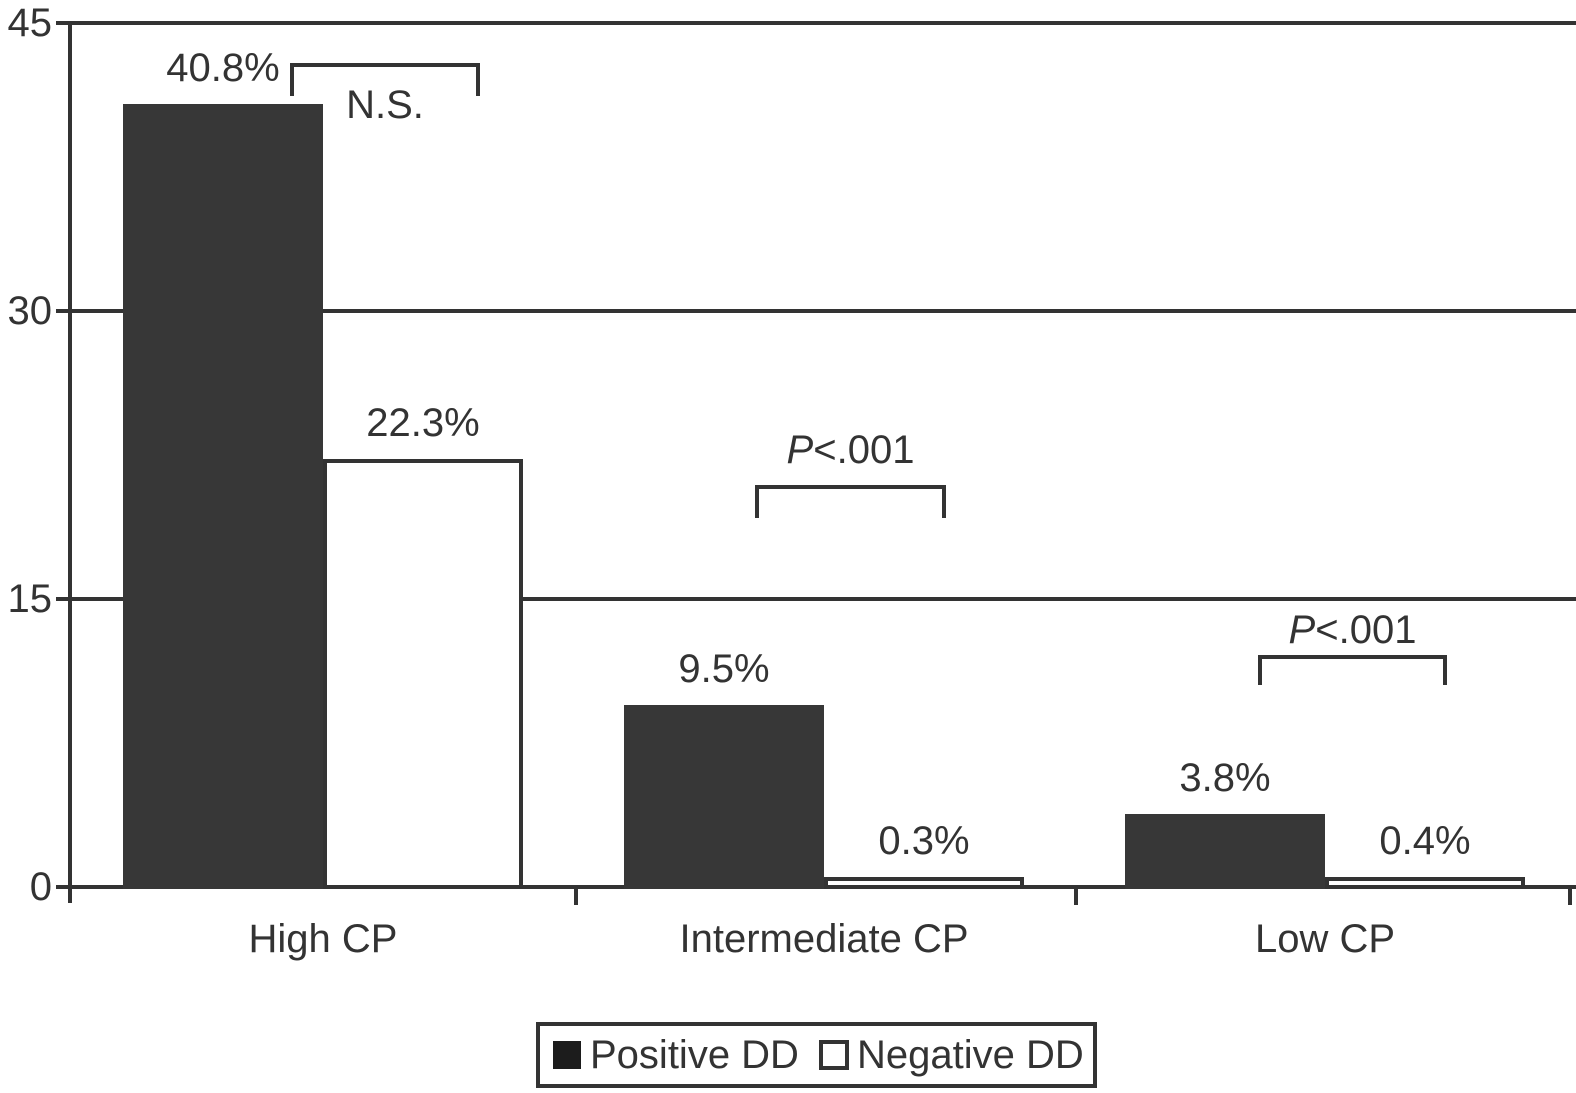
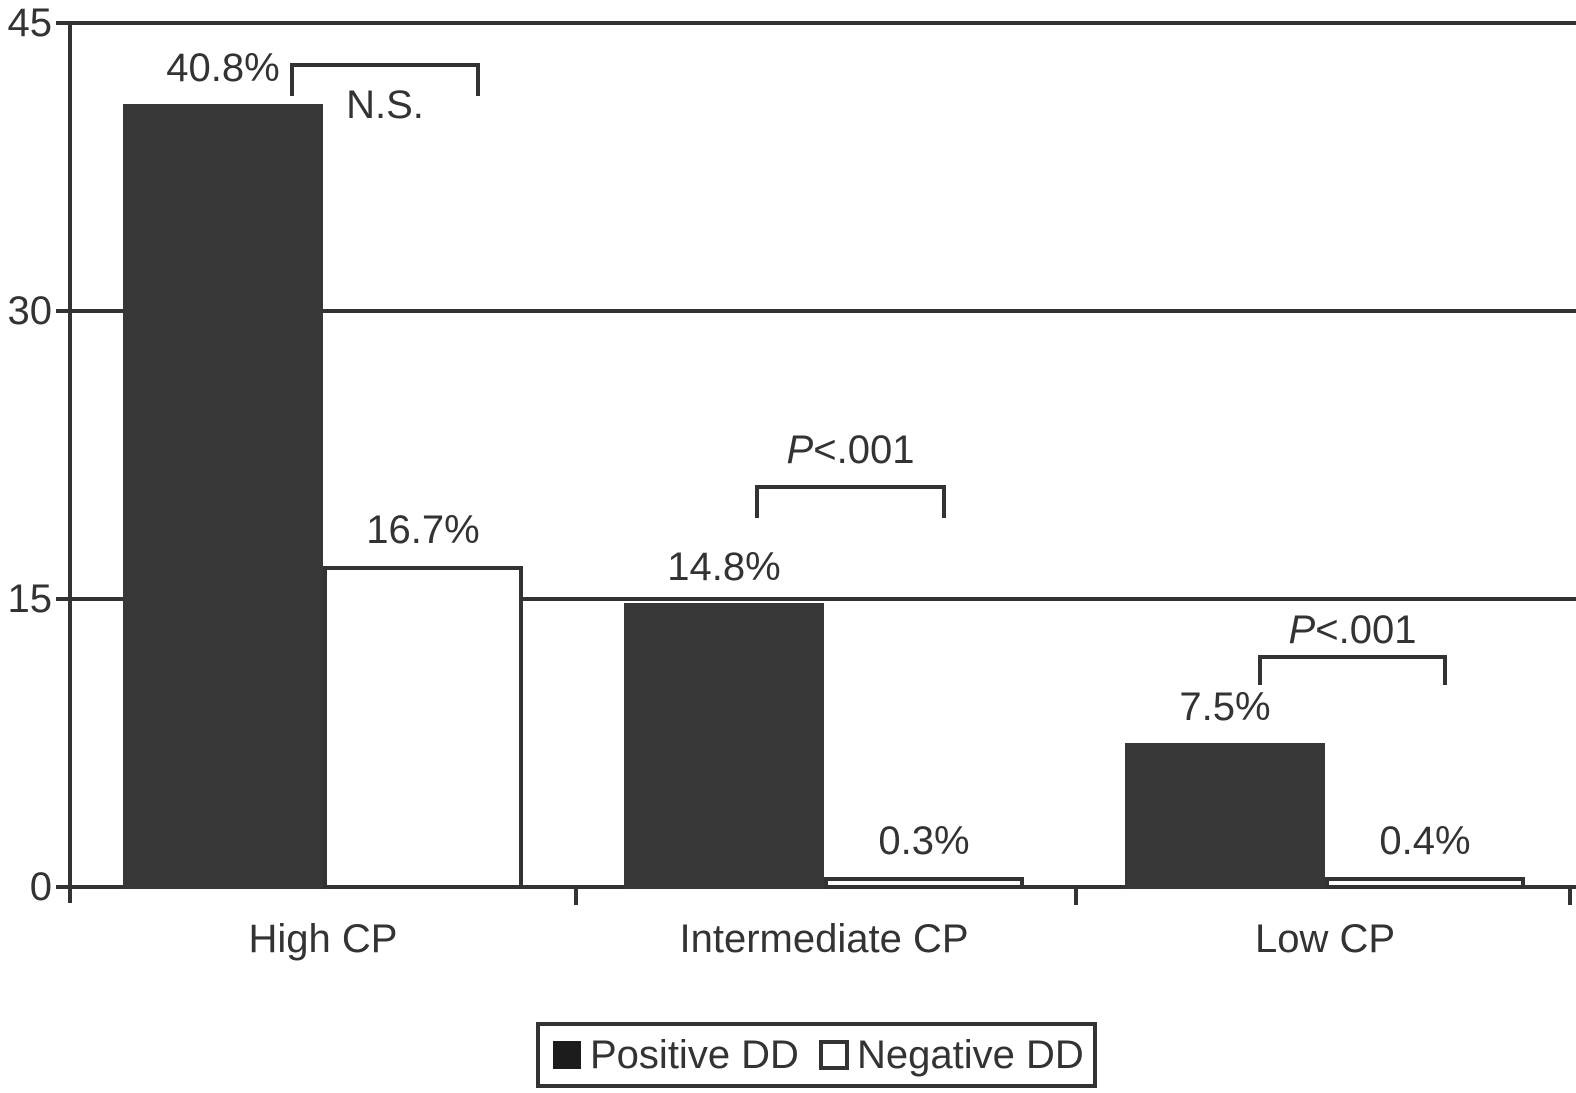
Negative DD/High CP: 22.3% -> 16.7%
Positive DD/Intermediate CP: 9.5% -> 14.8%
Positive DD/Low CP: 3.8% -> 7.5%
